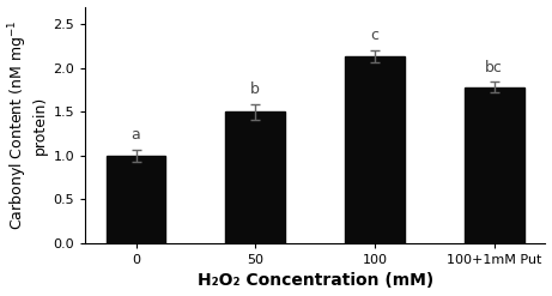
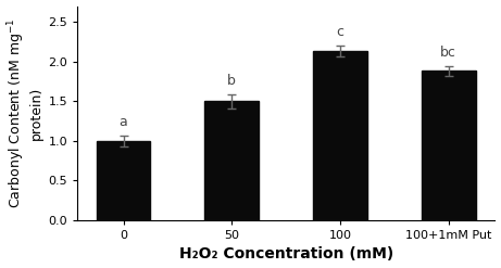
100+1mM Put: 1.78 -> 1.88
